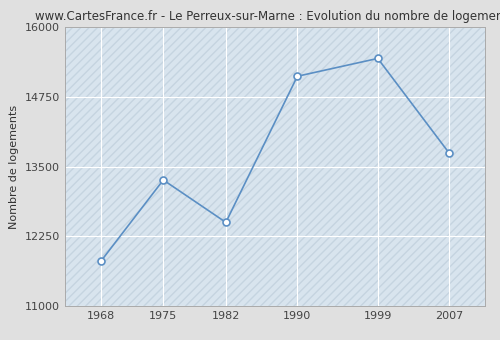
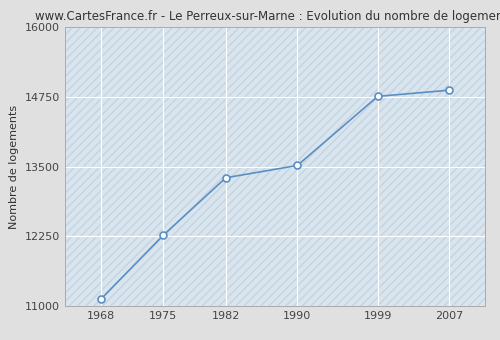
1968: 11800 -> 11120
1975: 13260 -> 12270
1982: 12500 -> 13300
1990: 15120 -> 13520
1999: 15440 -> 14760
2007: 13740 -> 14870
